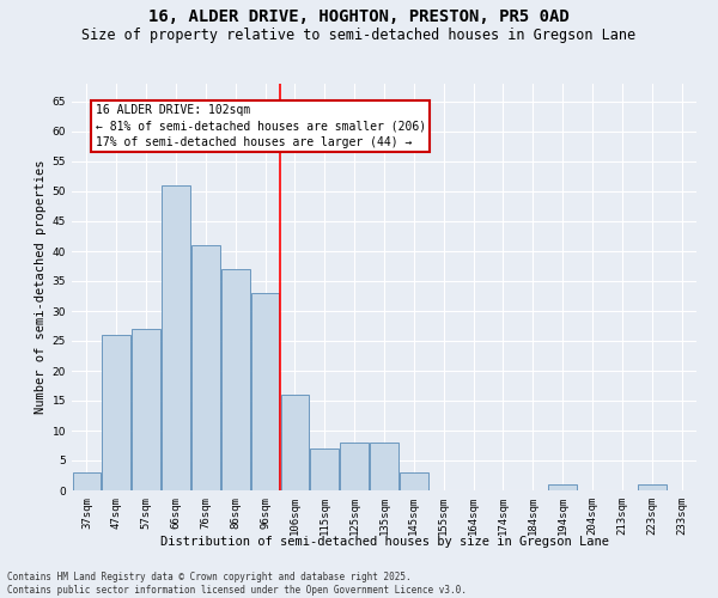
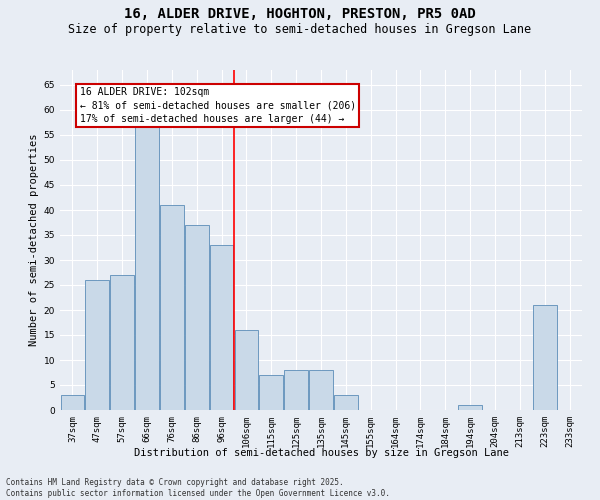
66sqm: 51 -> 57
223sqm: 1 -> 21
